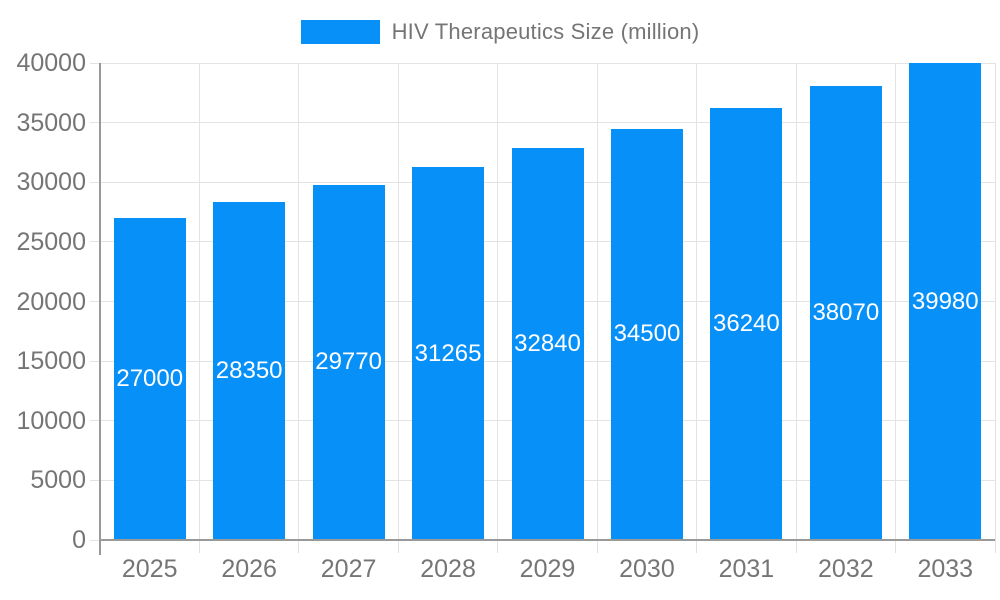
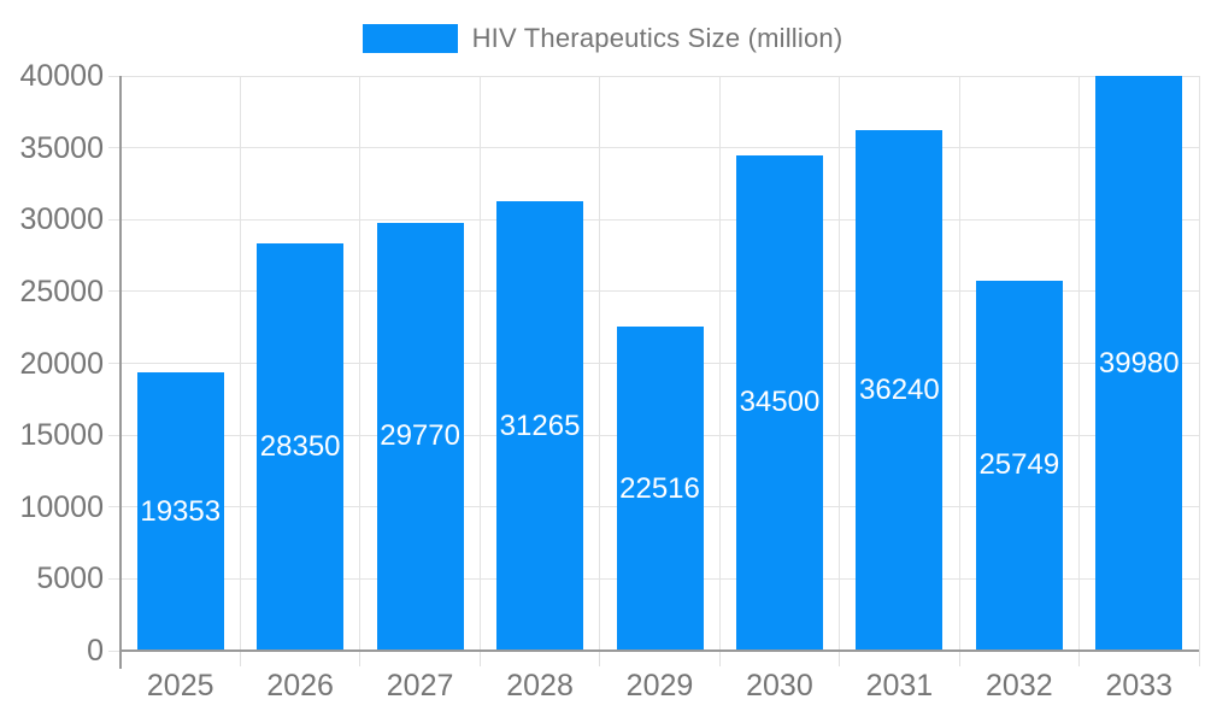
2025: 27000 -> 19353
2029: 32840 -> 22516
2032: 38070 -> 25749
